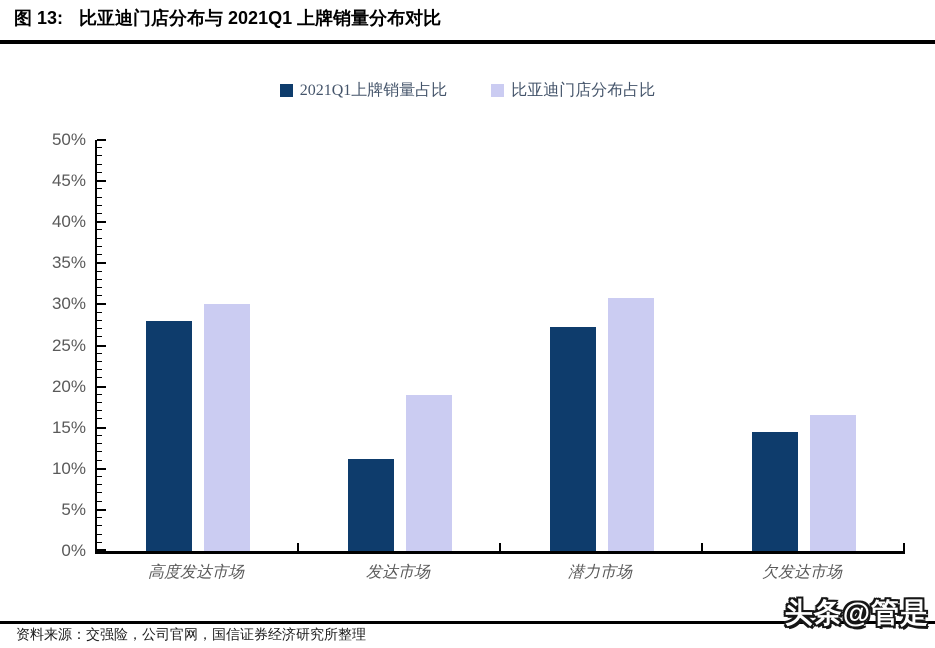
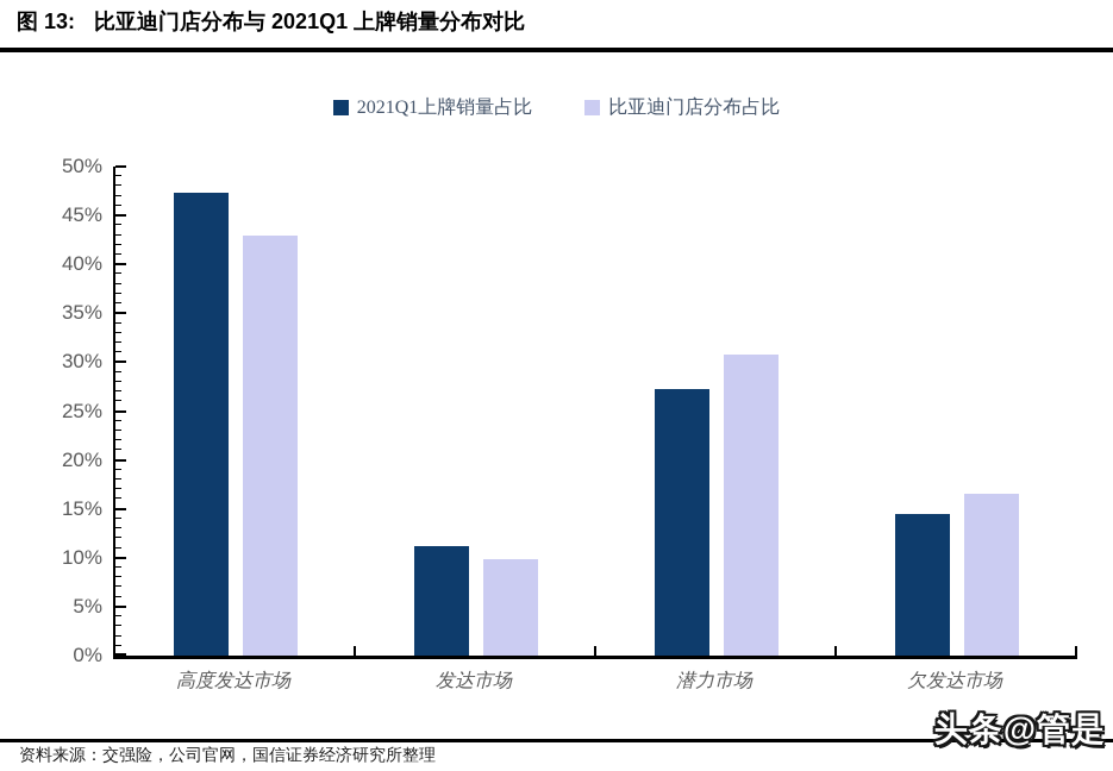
2021Q1上牌销量占比/高度发达市场: 28% -> 47%
比亚迪门店分布占比/高度发达市场: 30% -> 43%
比亚迪门店分布占比/发达市场: 19% -> 10%
